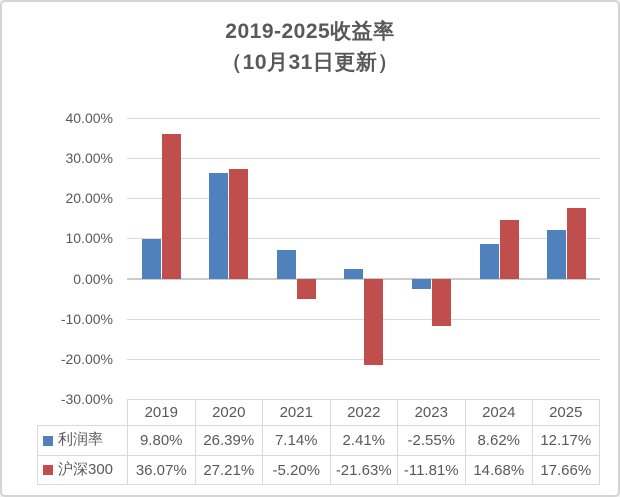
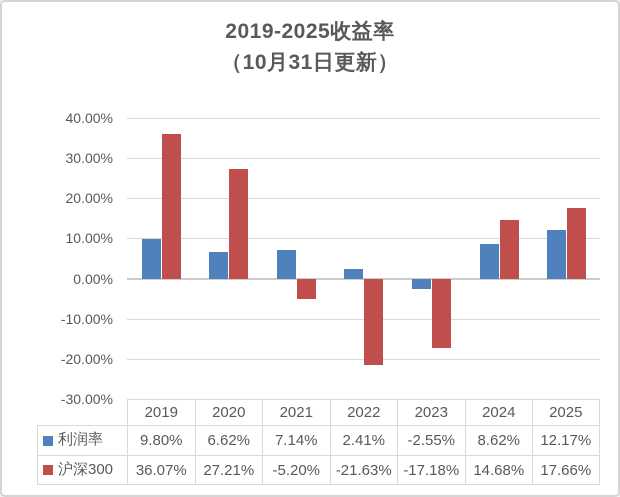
利润率/2020: 26.39% -> 6.62%
沪深300/2023: -11.81% -> -17.18%
